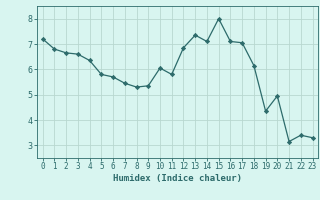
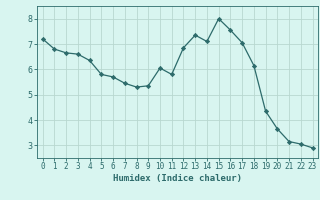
16: 7.10 -> 7.55
20: 4.95 -> 3.65
22: 3.40 -> 3.05
23: 3.30 -> 2.90
